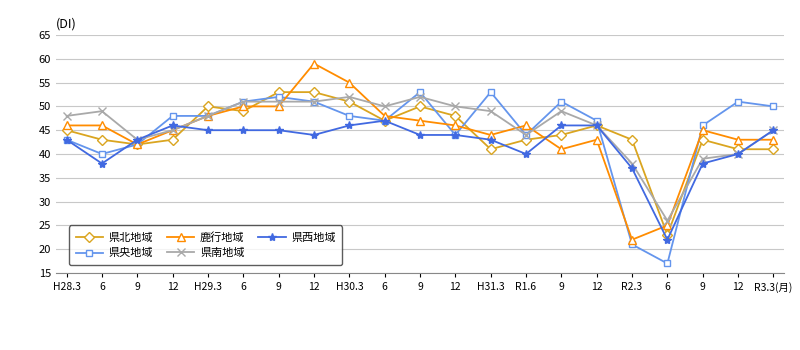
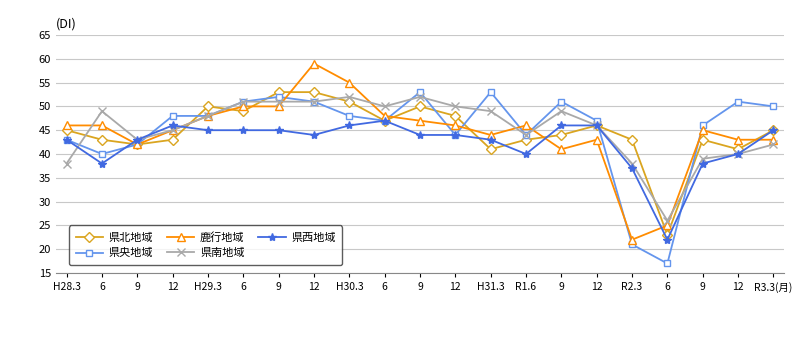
県南地域/H28.3: 48 -> 38
県北地域/R3.3(月): 41 -> 45
県南地域/R3.3(月): 45 -> 42
